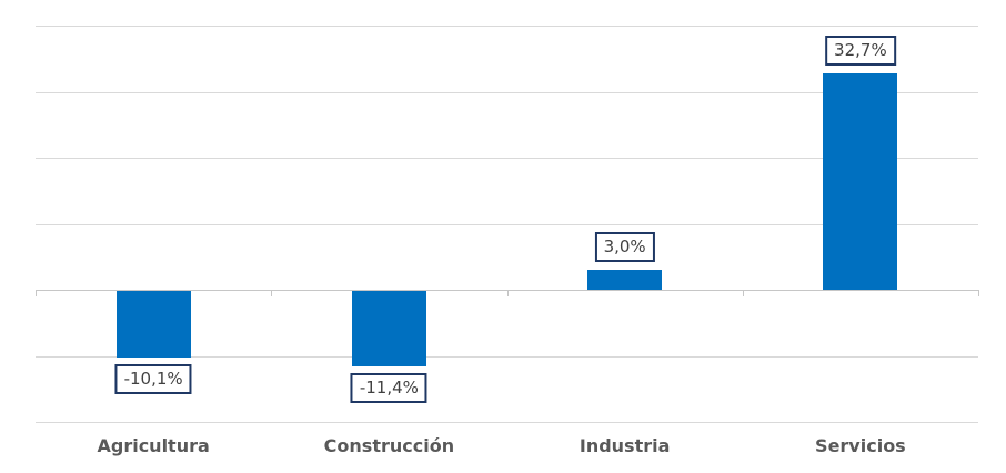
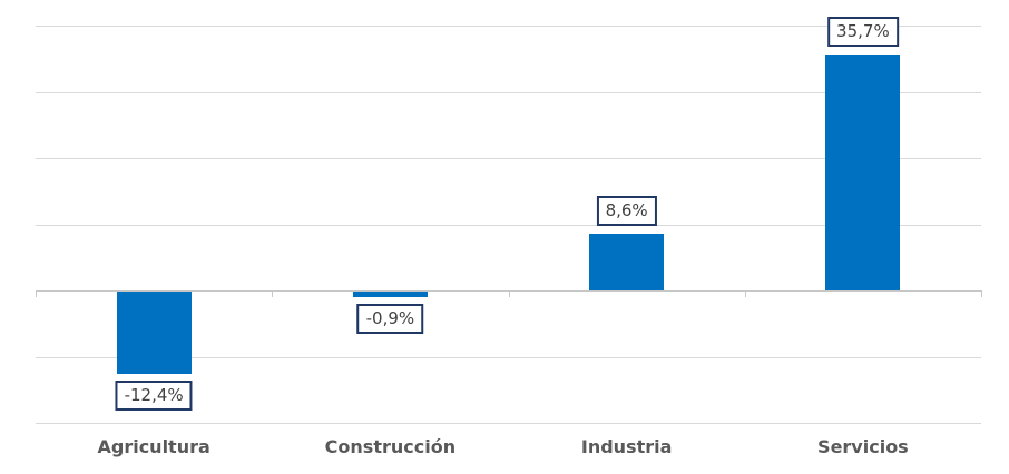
Agricultura: -10,1% -> -12,4%
Construcción: -11,4% -> -0,9%
Industria: 3,0% -> 8,6%
Servicios: 32,7% -> 35,7%
